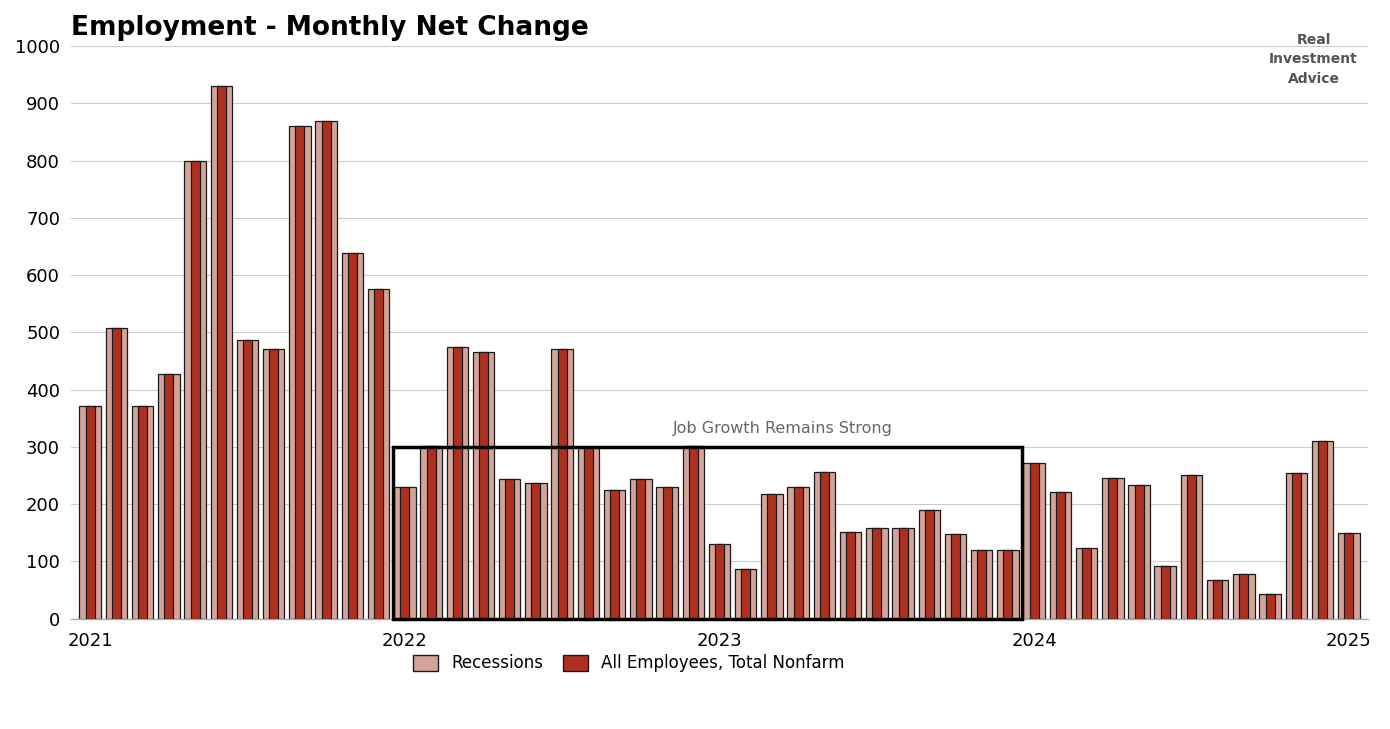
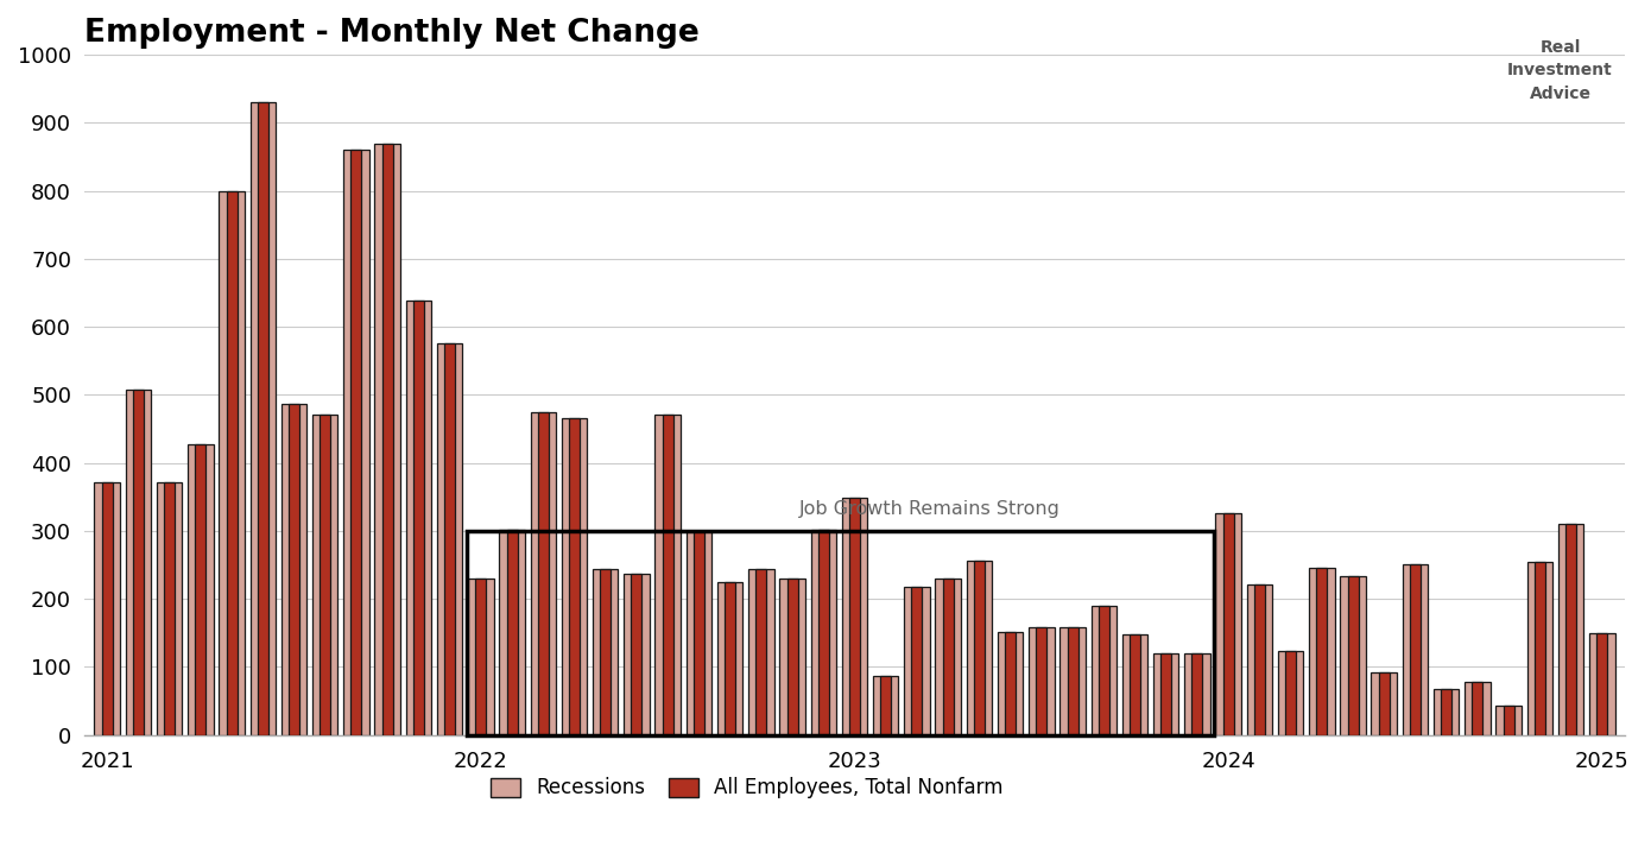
2023: 130 -> 348
2024: 271 -> 326
